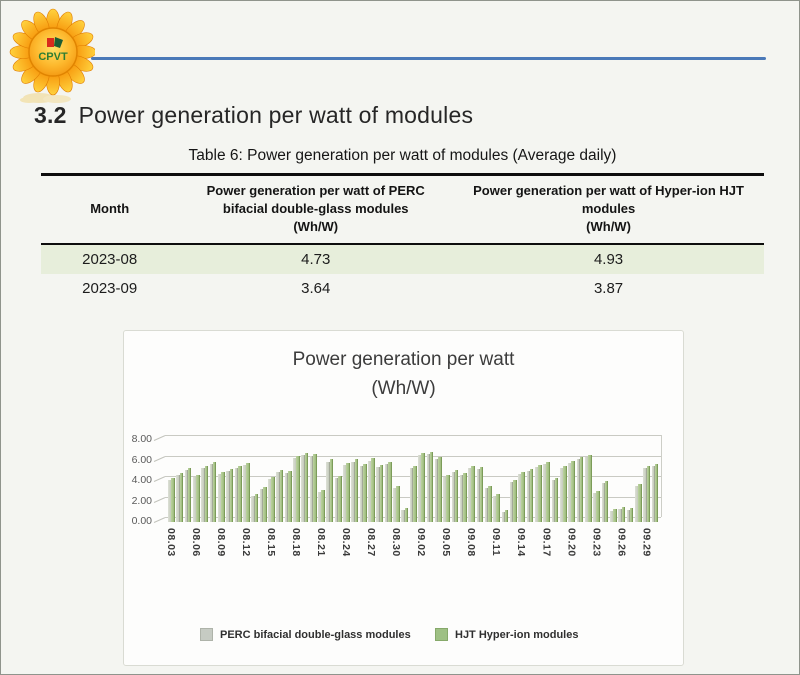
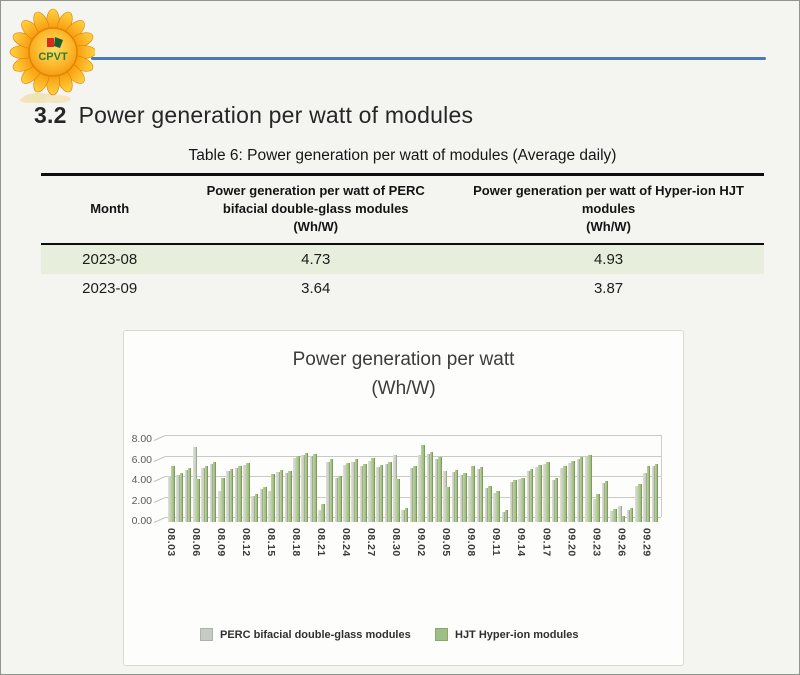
PERC bifacial double-glass modules/08.03: 4.1 -> 4.5
HJT Hyper-ion modules/08.03: 4.3 -> 5.5
PERC bifacial double-glass modules/08.06: 4.4 -> 7.3
HJT Hyper-ion modules/08.06: 4.6 -> 4.2
PERC bifacial double-glass modules/08.09: 4.7 -> 3.0
HJT Hyper-ion modules/08.09: 4.9 -> 4.3
PERC bifacial double-glass modules/08.15: 4.2 -> 3.0
HJT Hyper-ion modules/08.15: 4.4 -> 4.7
PERC bifacial double-glass modules/08.21: 2.9 -> 1.2
HJT Hyper-ion modules/08.21: 3.1 -> 1.8
PERC bifacial double-glass modules/08.30: 3.3 -> 6.5
HJT Hyper-ion modules/08.30: 3.5 -> 4.2
HJT Hyper-ion modules/09.02: 6.7 -> 7.5
PERC bifacial double-glass modules/09.05: 4.4 -> 5.0
HJT Hyper-ion modules/09.05: 4.6 -> 3.4
PERC bifacial double-glass modules/09.08: 5.3 -> 4.4
PERC bifacial double-glass modules/09.11: 2.5 -> 2.8
HJT Hyper-ion modules/09.11: 2.7 -> 3.0
PERC bifacial double-glass modules/09.14: 4.7 -> 4.2
HJT Hyper-ion modules/09.14: 4.9 -> 4.3
PERC bifacial double-glass modules/09.23: 2.8 -> 2.2
HJT Hyper-ion modules/09.23: 3.0 -> 2.7
PERC bifacial double-glass modules/09.26: 1.3 -> 1.6
HJT Hyper-ion modules/09.26: 1.5 -> 0.6
PERC bifacial double-glass modules/09.29: 5.3 -> 4.8
